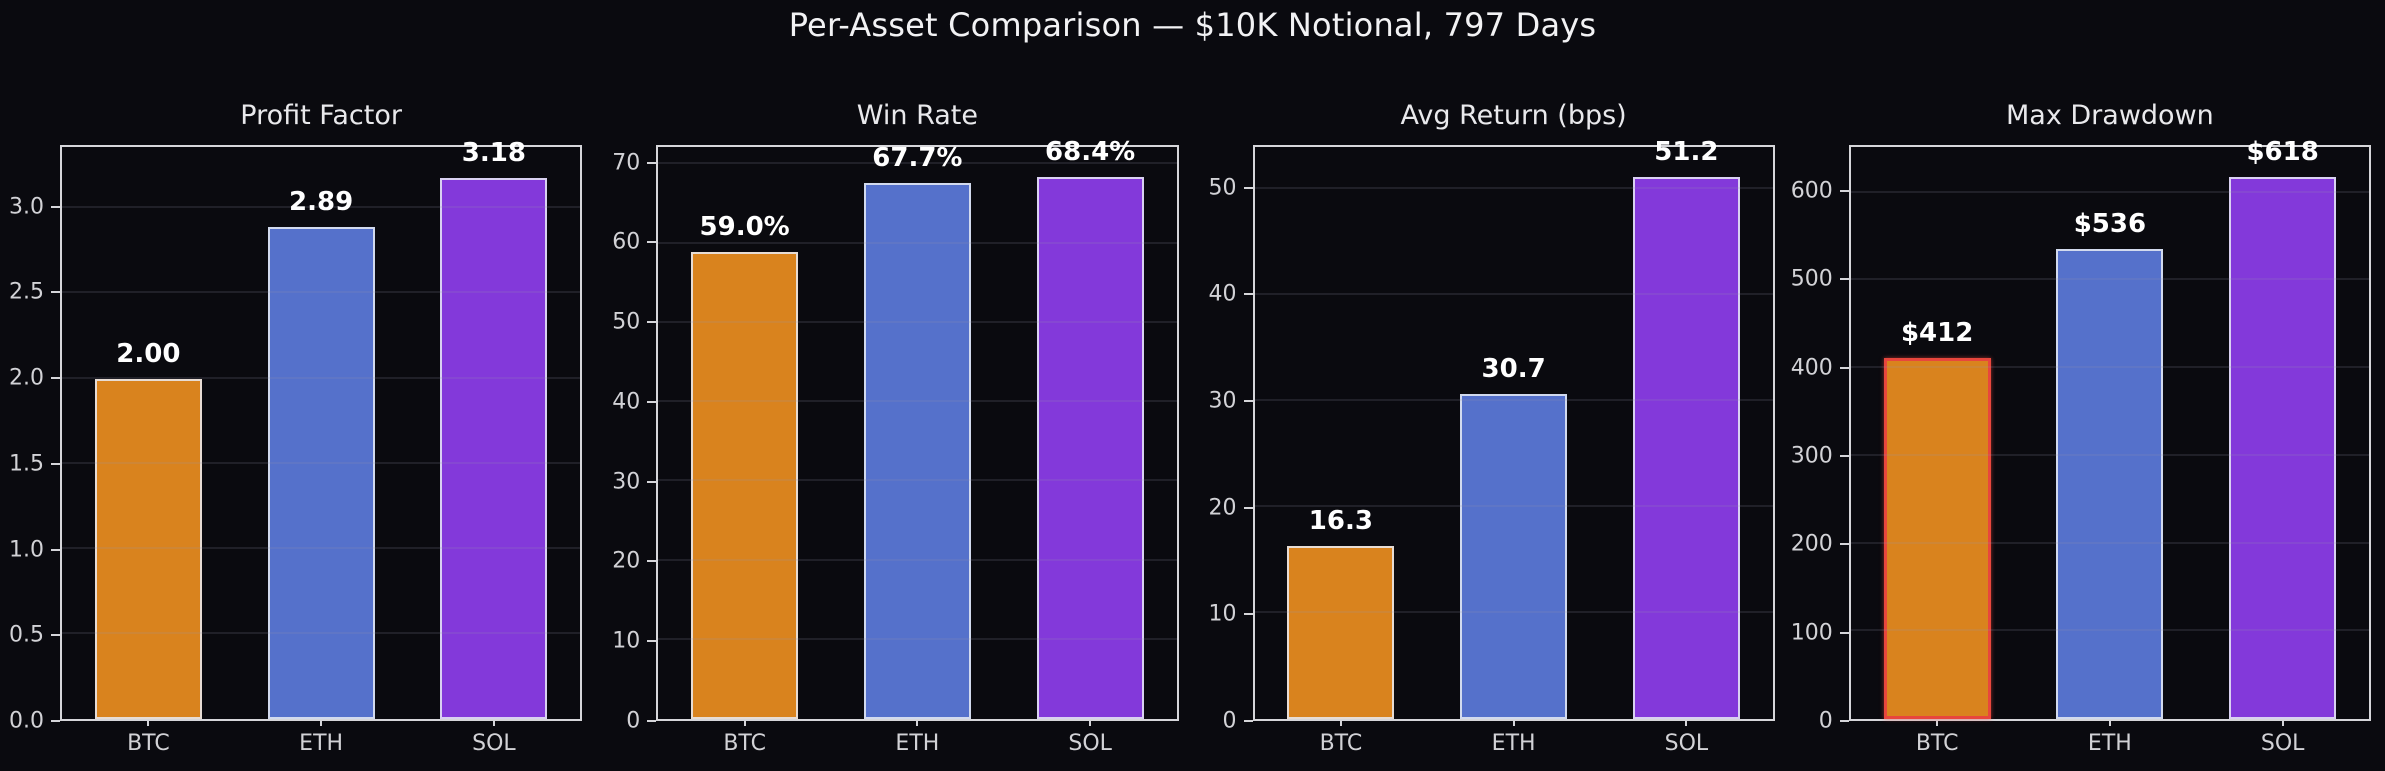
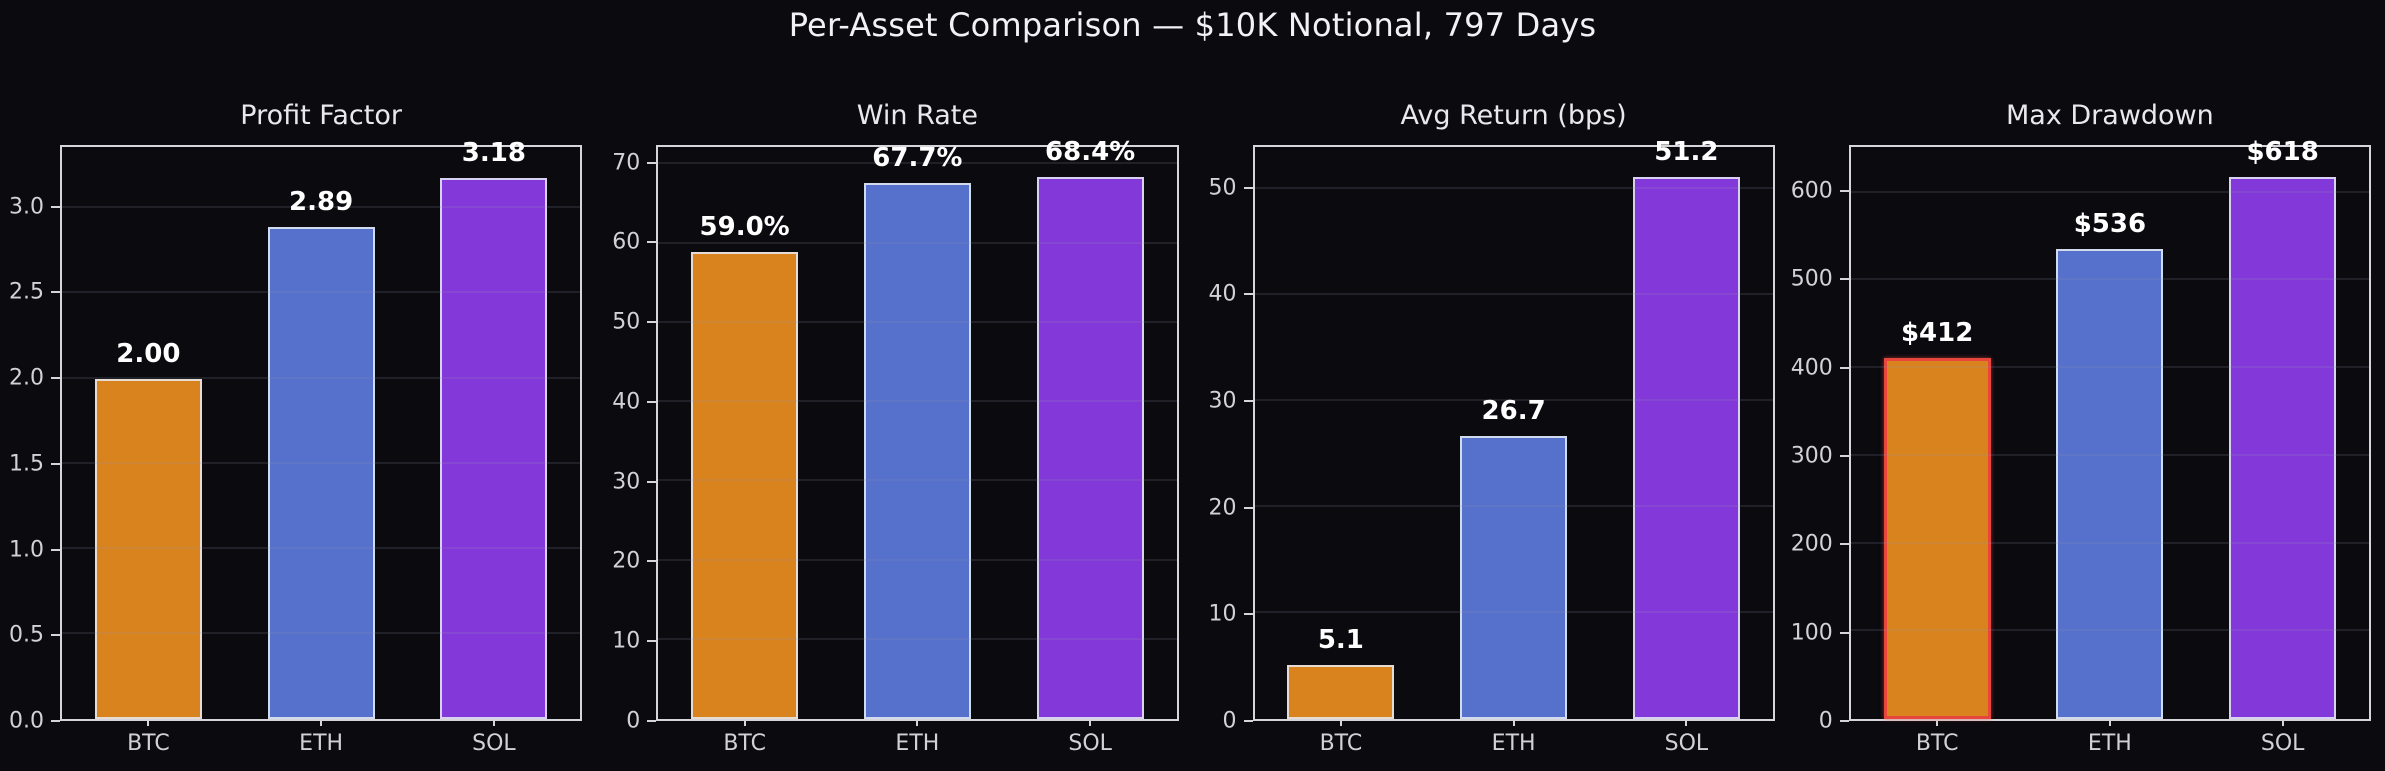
Avg Return (bps)/BTC: 16.3 -> 5.1
Avg Return (bps)/ETH: 30.7 -> 26.7
